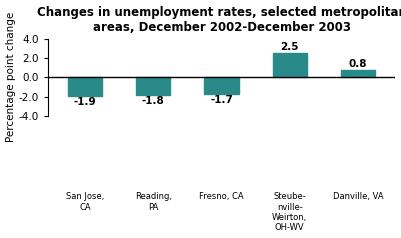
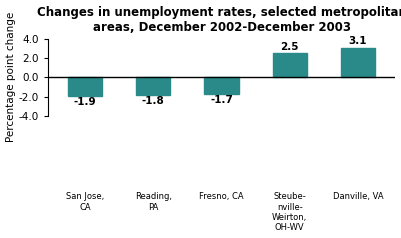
Danville, VA: 0.8 -> 3.1
